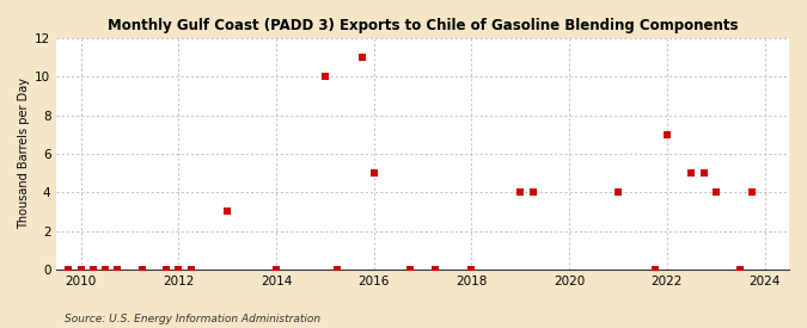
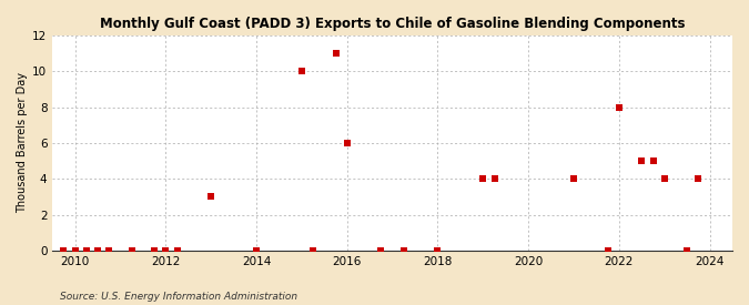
2016: 5 -> 6
2022: 7 -> 8
